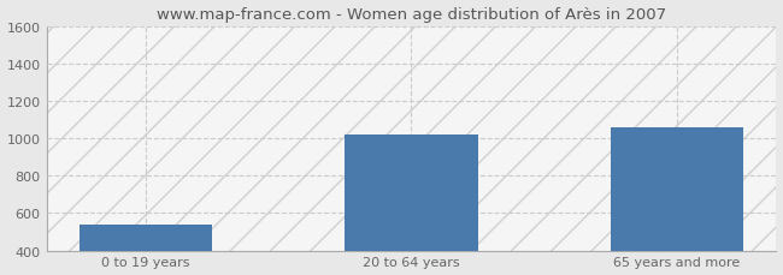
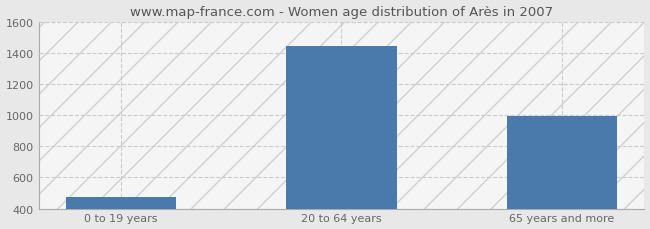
0 to 19 years: 540 -> 480
20 to 64 years: 1020 -> 1440
65 years and more: 1060 -> 1000
